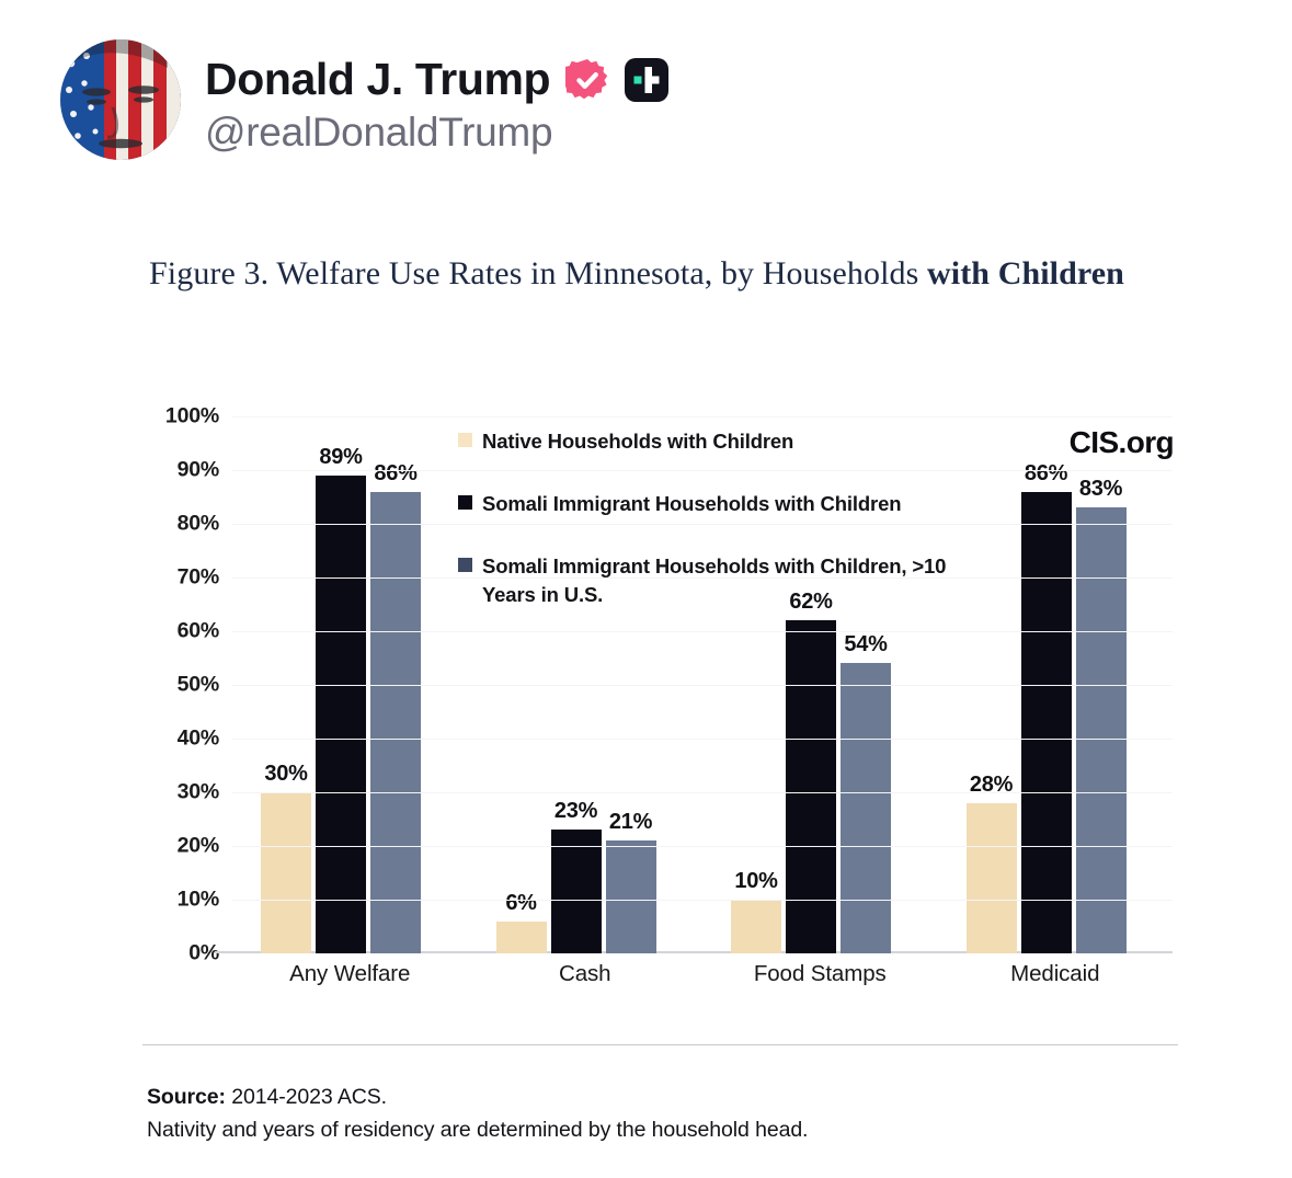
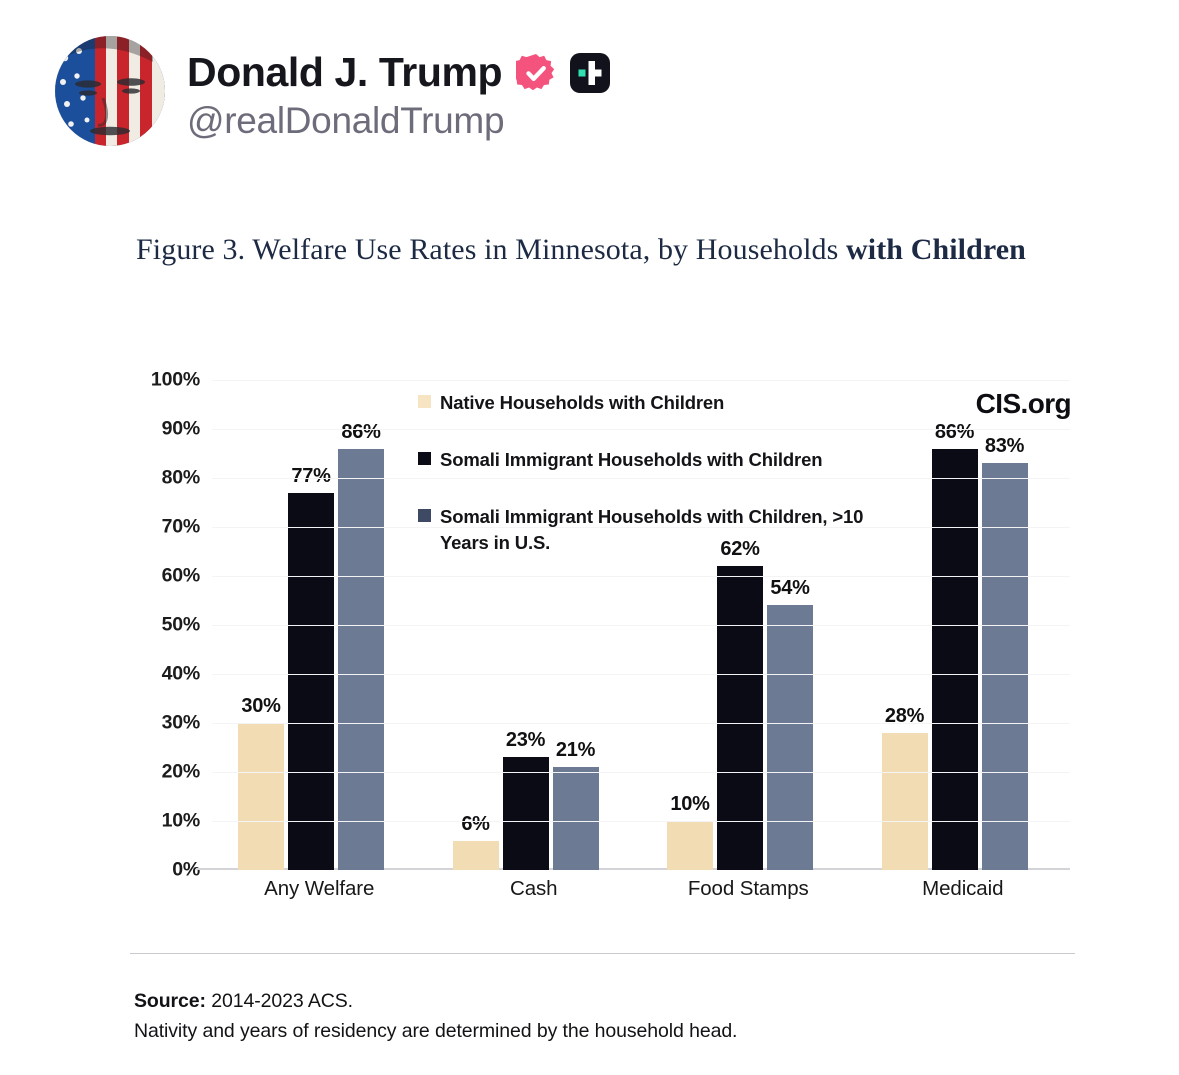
Somali Immigrant Households with Children/Any Welfare: 89% -> 77%
